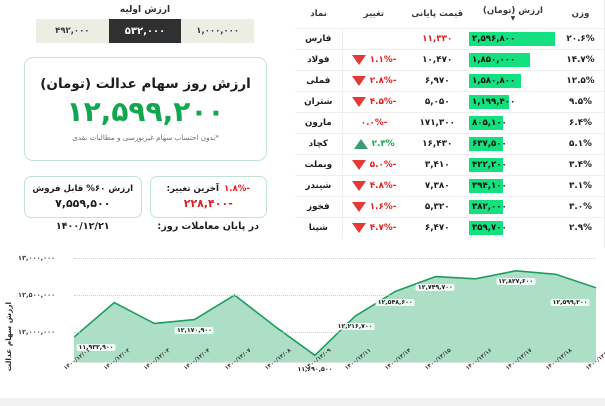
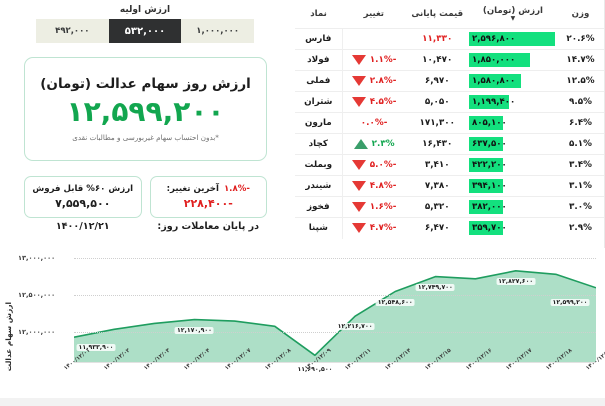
۱۴۰۰/۱۲/۰۲: 12400000 -> 12000000
۱۴۰۰/۱۲/۰۷: 12500000 -> 12200000
